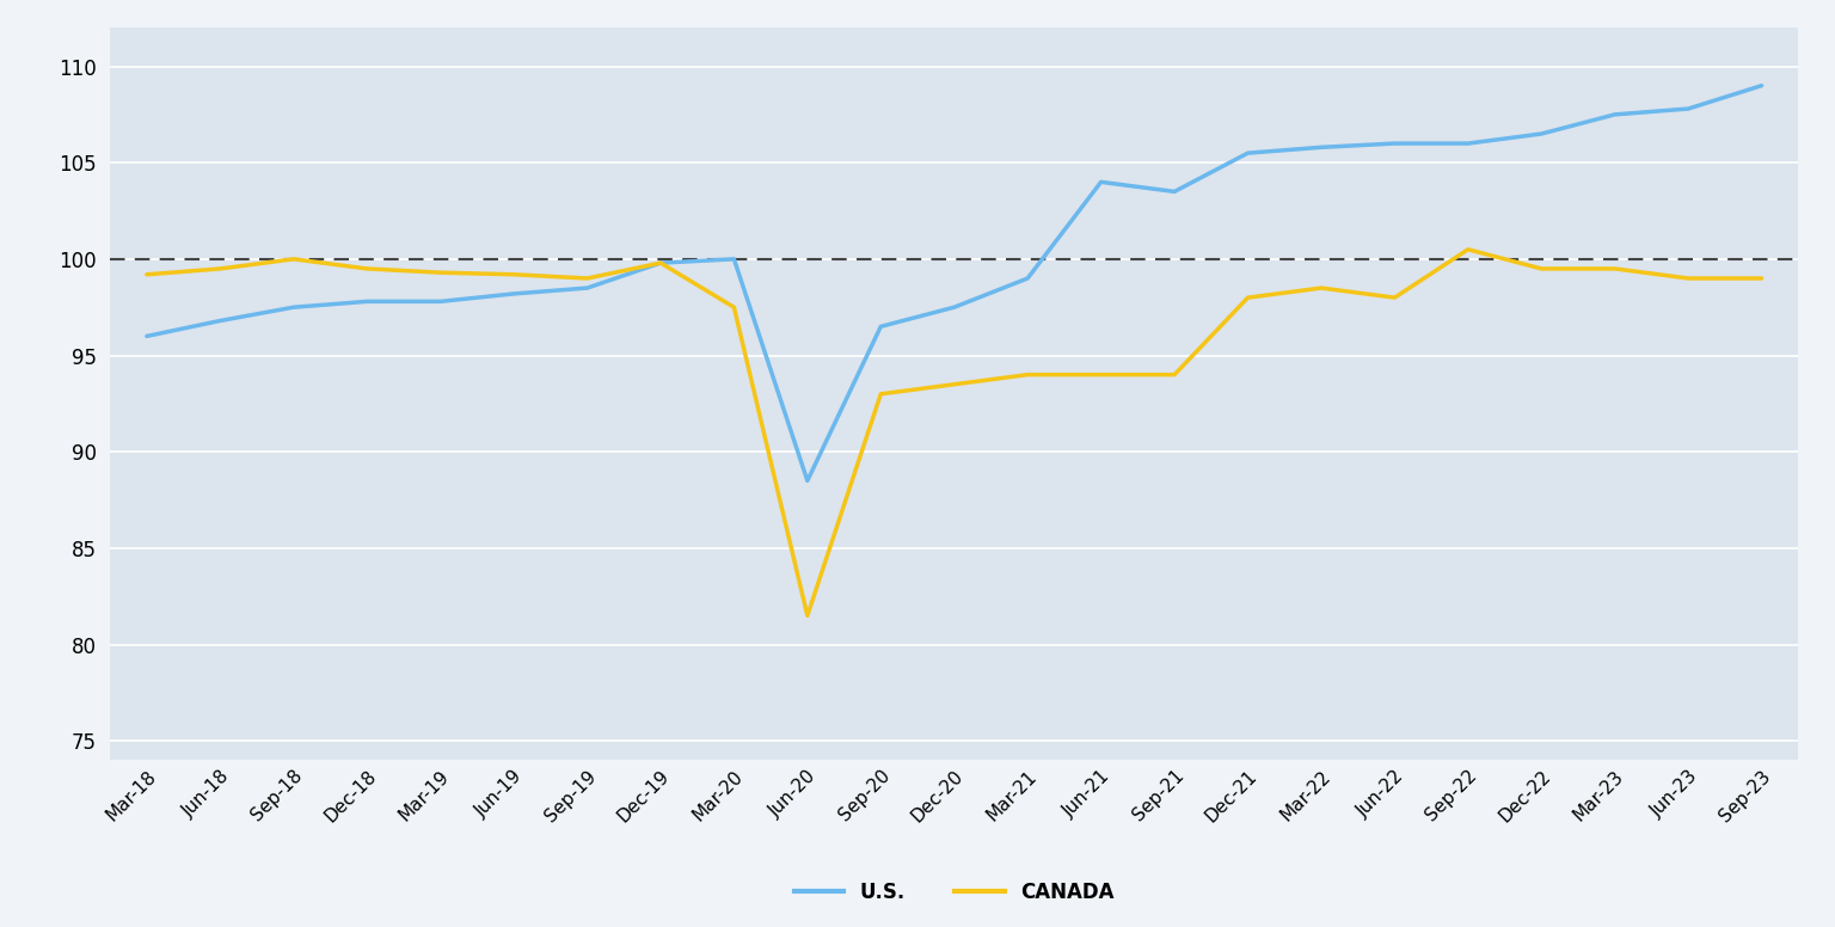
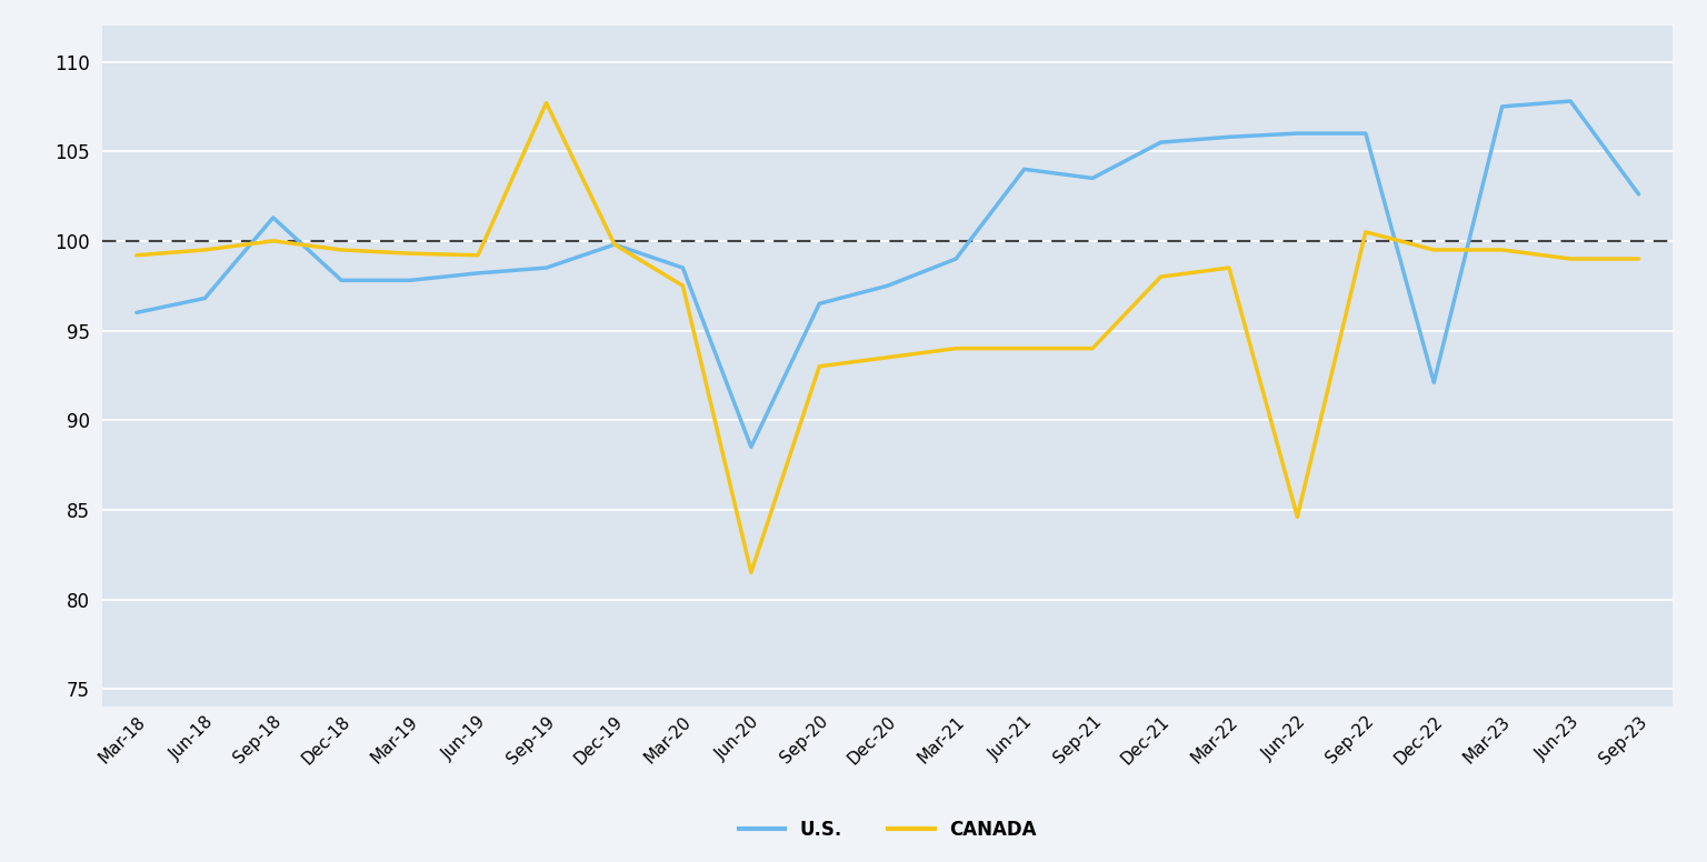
U.S./Sep-18: 97.5 -> 101.3
CANADA/Sep-19: 99.0 -> 107.7
U.S./Mar-20: 100.0 -> 98.5
CANADA/Jun-22: 98.0 -> 84.6
U.S./Dec-22: 106.5 -> 92.1
U.S./Sep-23: 109.0 -> 102.6
